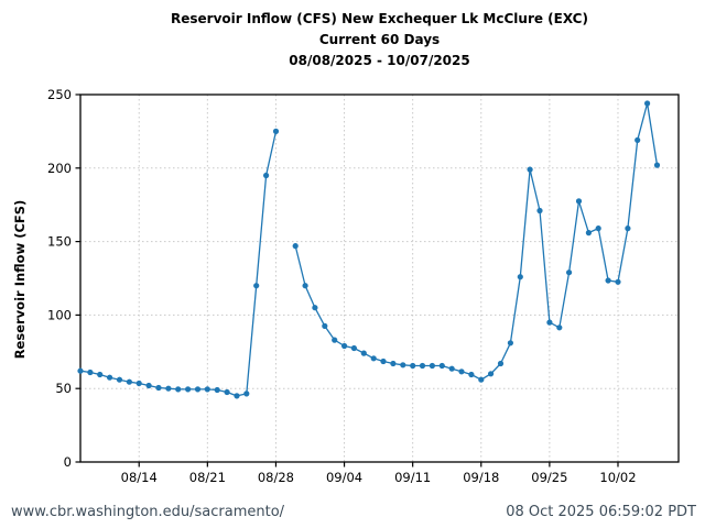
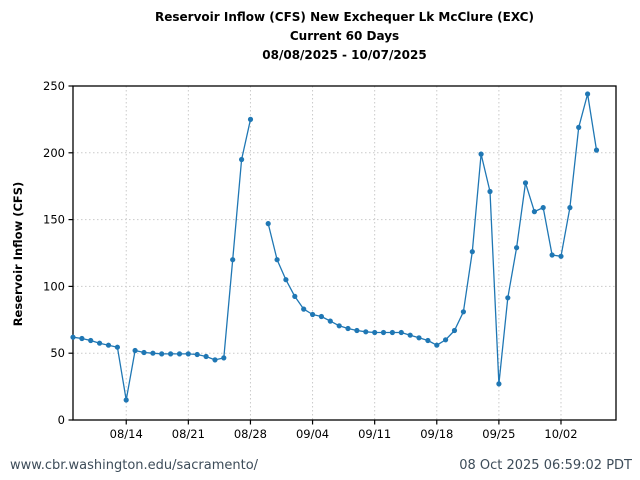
08/14: 54 -> 15
09/25: 95 -> 27
